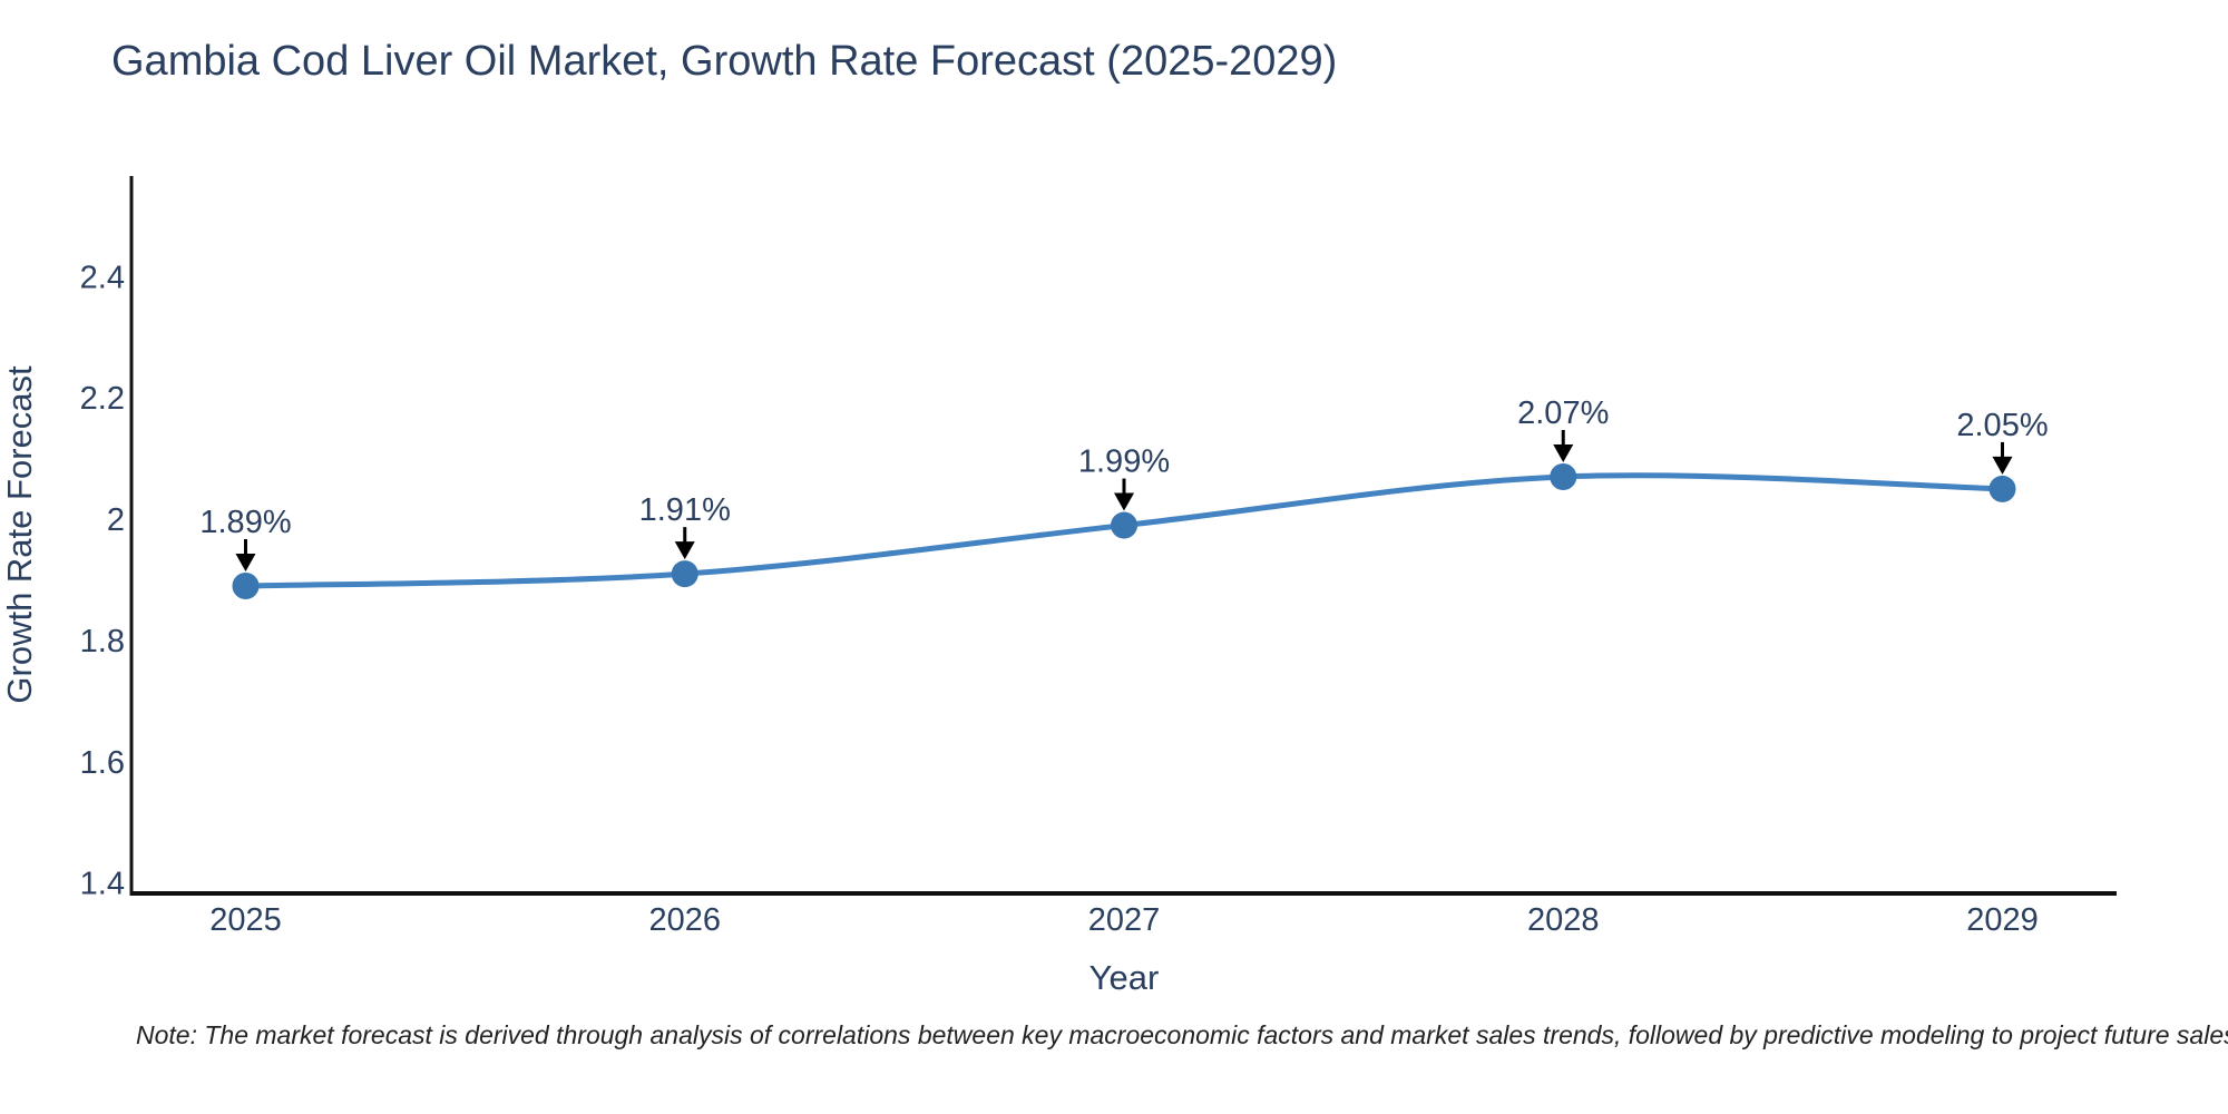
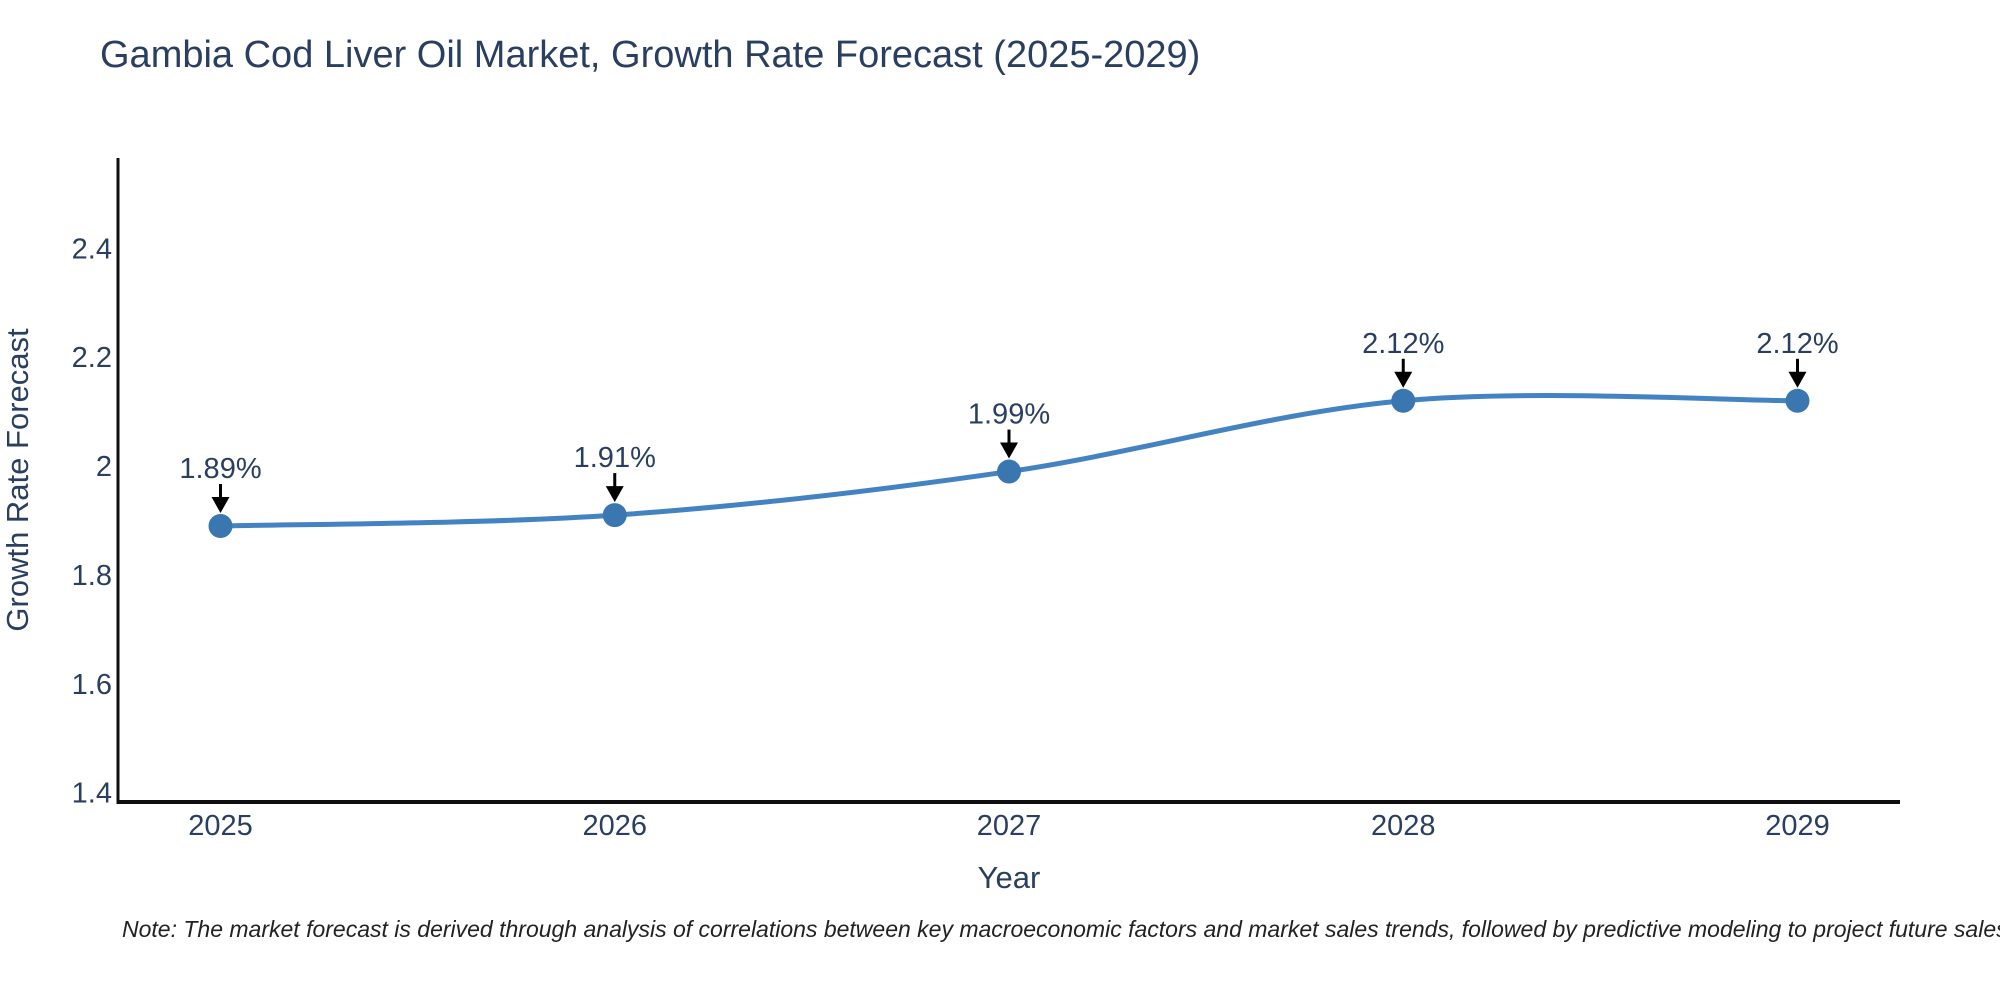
2028: 2.07% -> 2.12%
2029: 2.05% -> 2.12%
